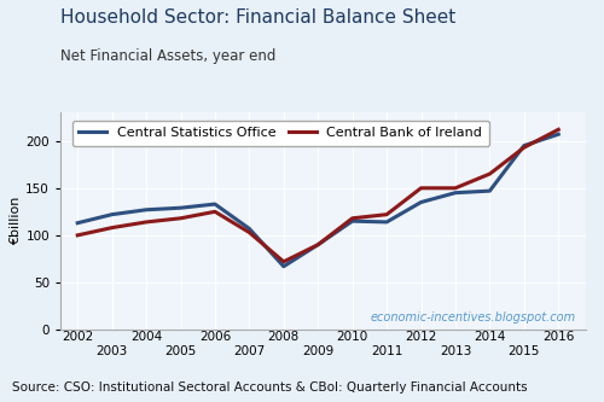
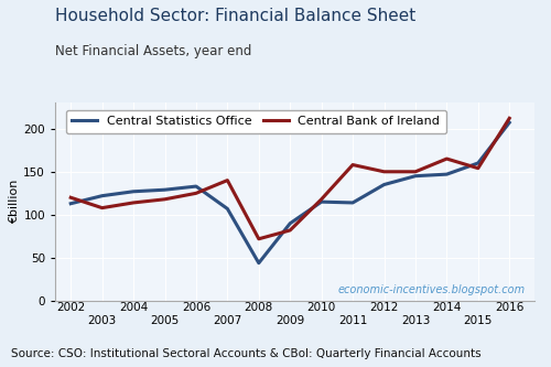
Central Bank of Ireland/2002: 100 -> 120
Central Bank of Ireland/2007: 103 -> 140
Central Statistics Office/2008: 67 -> 44
Central Bank of Ireland/2009: 90 -> 82
Central Bank of Ireland/2011: 122 -> 158
Central Statistics Office/2015: 195 -> 160
Central Bank of Ireland/2015: 193 -> 154
